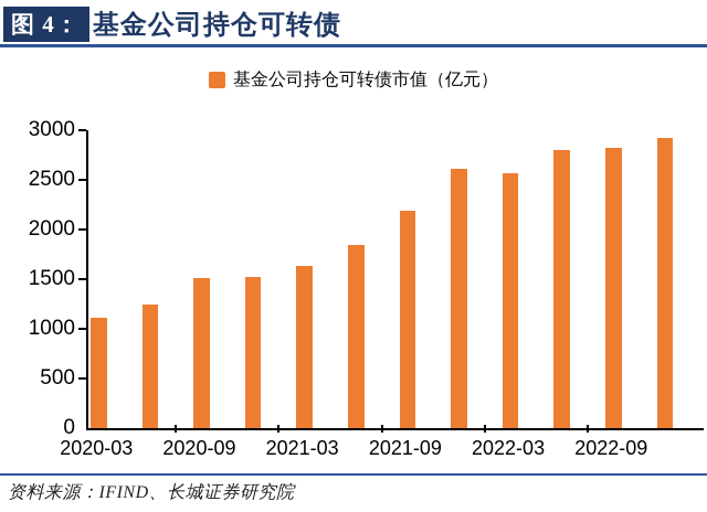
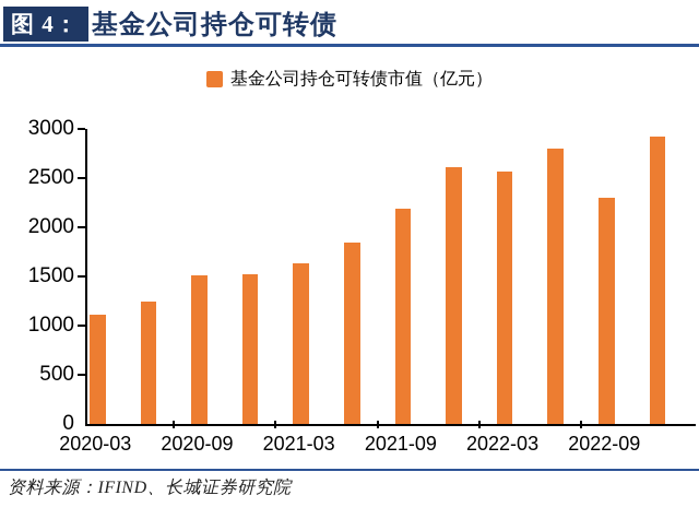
2022-09: 2800 -> 2300
